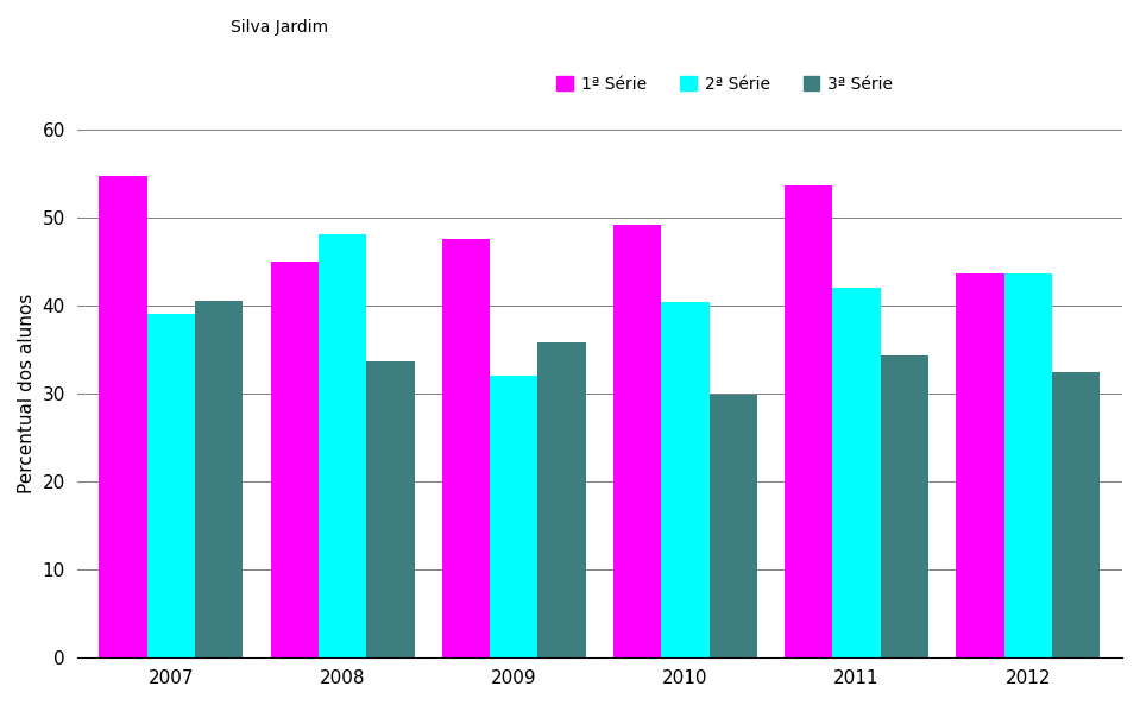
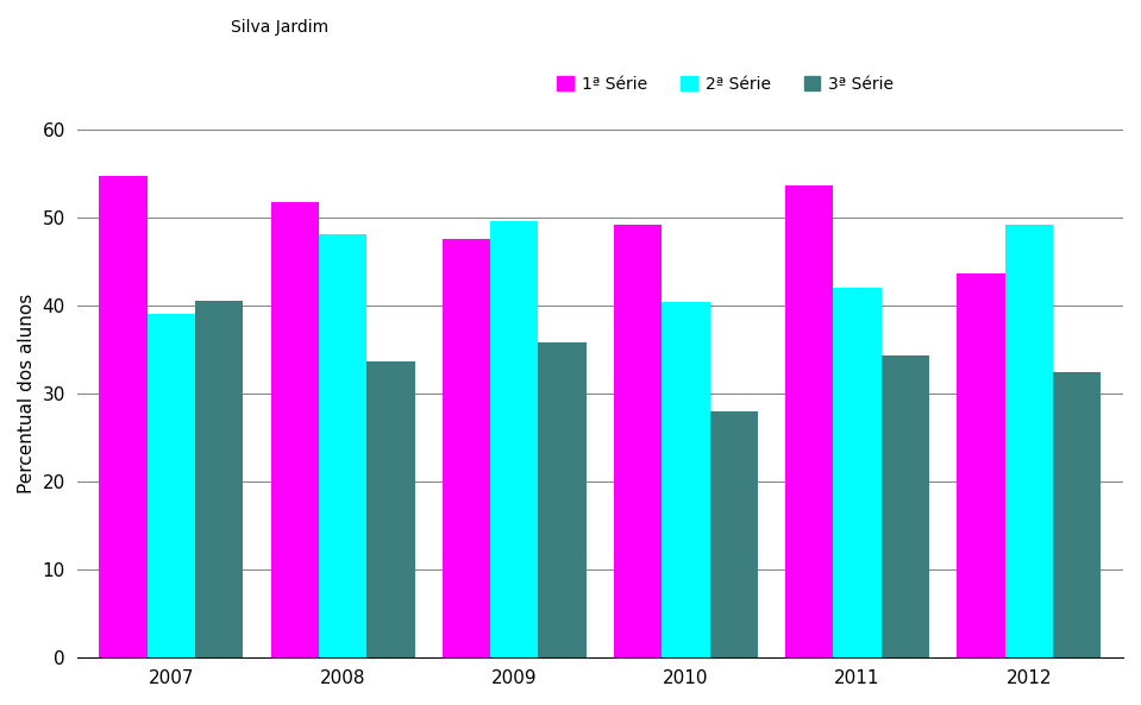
1ª Série/2008: 45.0 -> 51.8
2ª Série/2009: 32.0 -> 49.6
3ª Série/2010: 29.9 -> 28.0
2ª Série/2012: 43.7 -> 49.2
